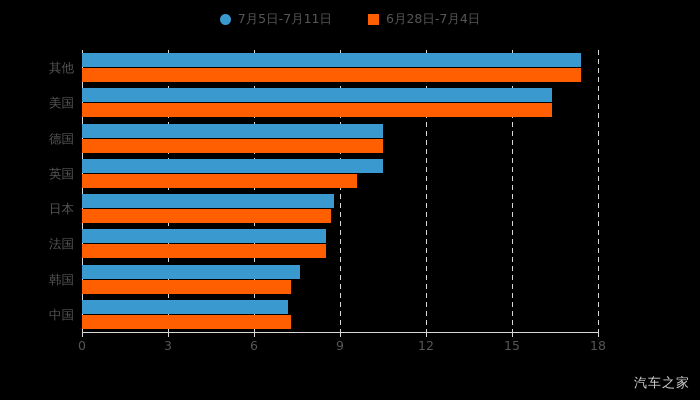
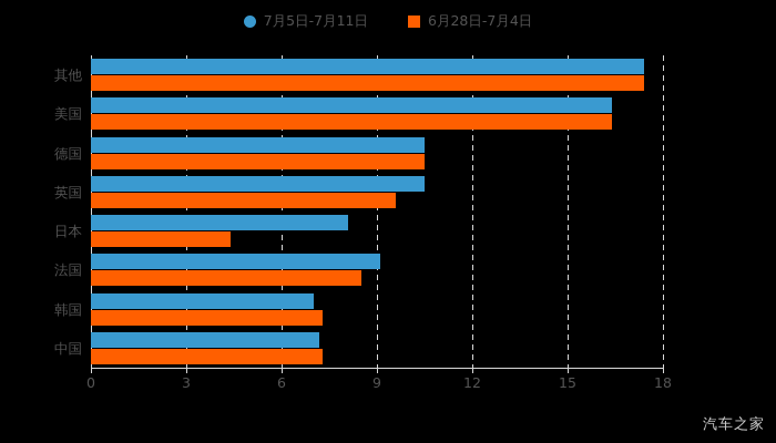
7月5日-7月11日/日本: 8.8 -> 8.1
6月28日-7月4日/日本: 8.7 -> 4.4
7月5日-7月11日/法国: 8.5 -> 9.1
7月5日-7月11日/韩国: 7.6 -> 7.0
